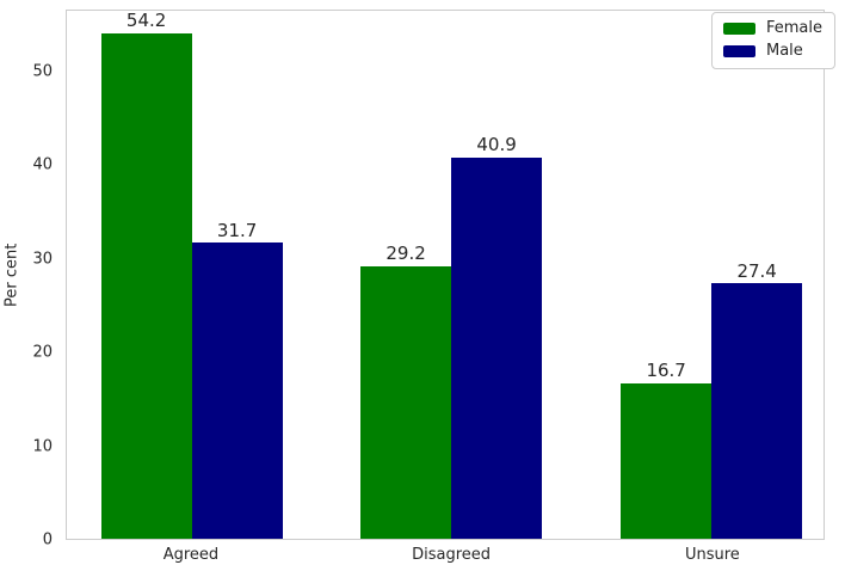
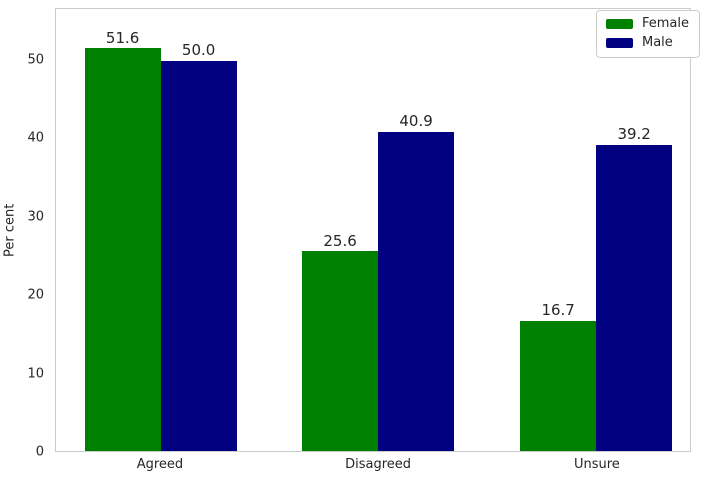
Female/Agreed: 54.2 -> 51.6
Male/Agreed: 31.7 -> 50.0
Female/Disagreed: 29.2 -> 25.6
Male/Unsure: 27.4 -> 39.2
